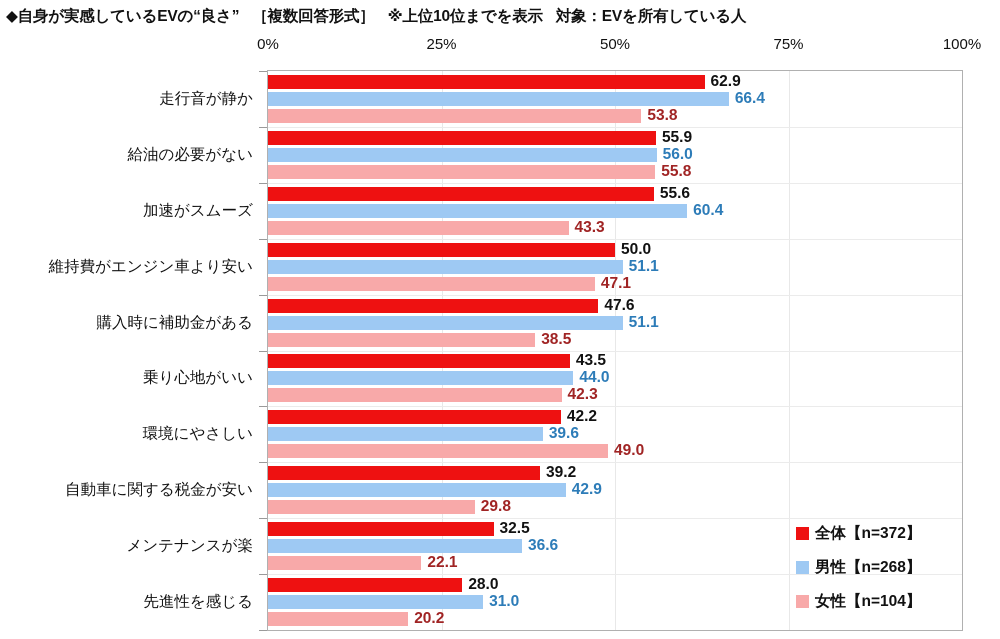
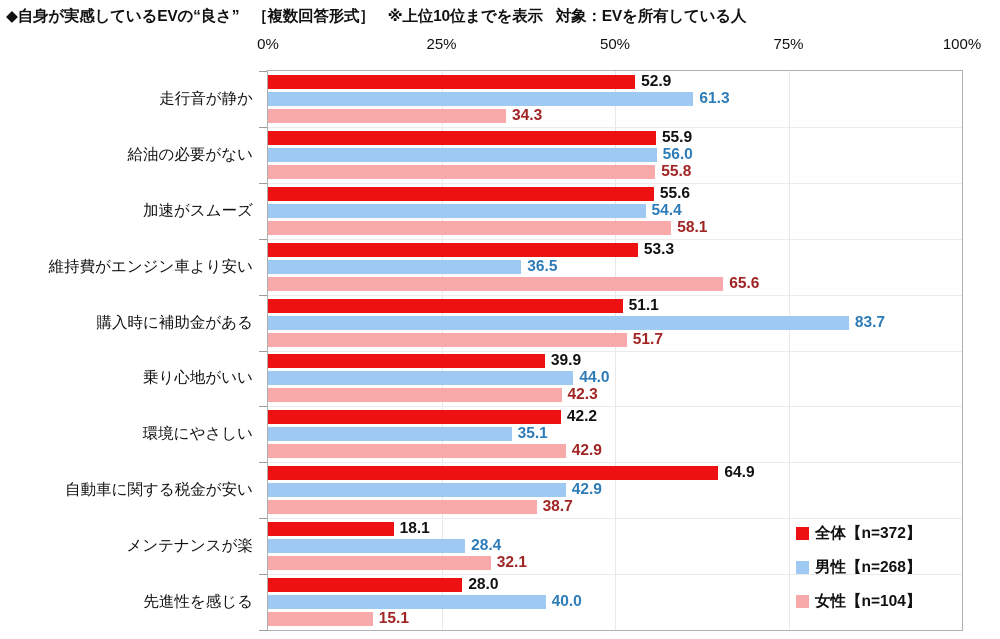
全体【n=372】/走行音が静か: 62.9 -> 52.9
男性【n=268】/走行音が静か: 66.4 -> 61.3
女性【n=104】/走行音が静か: 53.8 -> 34.3
男性【n=268】/加速がスムーズ: 60.4 -> 54.4
女性【n=104】/加速がスムーズ: 43.3 -> 58.1
全体【n=372】/維持費がエンジン車より安い: 50.0 -> 53.3
男性【n=268】/維持費がエンジン車より安い: 51.1 -> 36.5
女性【n=104】/維持費がエンジン車より安い: 47.1 -> 65.6
全体【n=372】/購入時に補助金がある: 47.6 -> 51.1
男性【n=268】/購入時に補助金がある: 51.1 -> 83.7
女性【n=104】/購入時に補助金がある: 38.5 -> 51.7
全体【n=372】/乗り心地がいい: 43.5 -> 39.9
男性【n=268】/環境にやさしい: 39.6 -> 35.1
女性【n=104】/環境にやさしい: 49.0 -> 42.9
全体【n=372】/自動車に関する税金が安い: 39.2 -> 64.9
女性【n=104】/自動車に関する税金が安い: 29.8 -> 38.7
全体【n=372】/メンテナンスが楽: 32.5 -> 18.1
男性【n=268】/メンテナンスが楽: 36.6 -> 28.4
女性【n=104】/メンテナンスが楽: 22.1 -> 32.1
男性【n=268】/先進性を感じる: 31.0 -> 40.0
女性【n=104】/先進性を感じる: 20.2 -> 15.1
